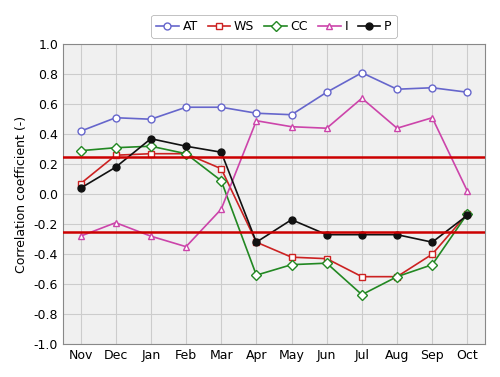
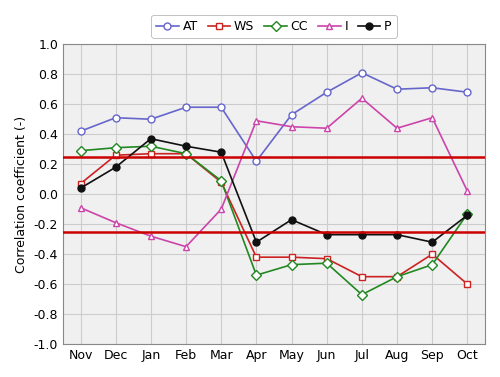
I/Nov: -0.28 -> -0.09
WS/Mar: 0.17 -> 0.08
AT/Apr: 0.54 -> 0.22
WS/Apr: -0.32 -> -0.42
WS/Oct: -0.13 -> -0.60
